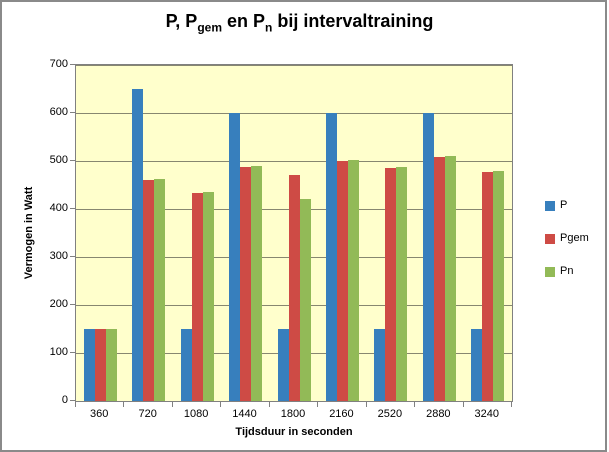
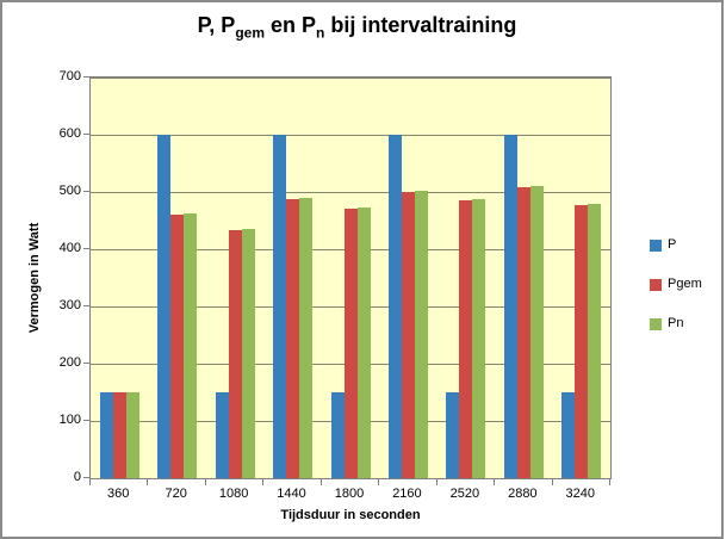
P/720: 650 -> 600
Pn/1800: 420 -> 470
